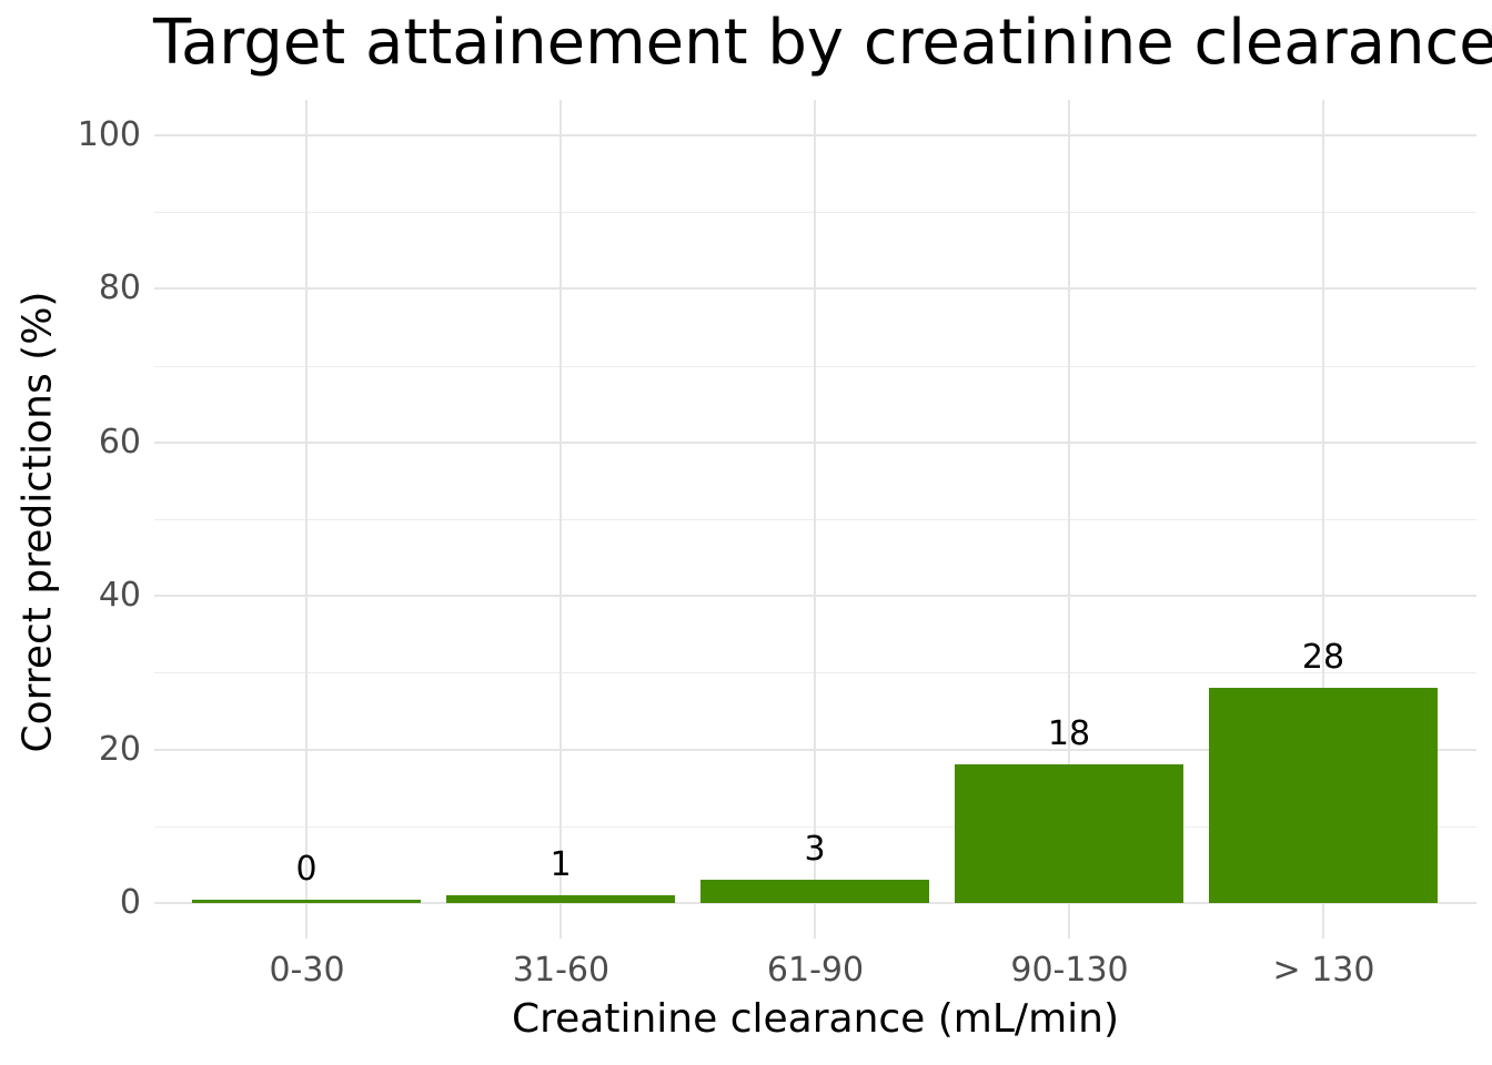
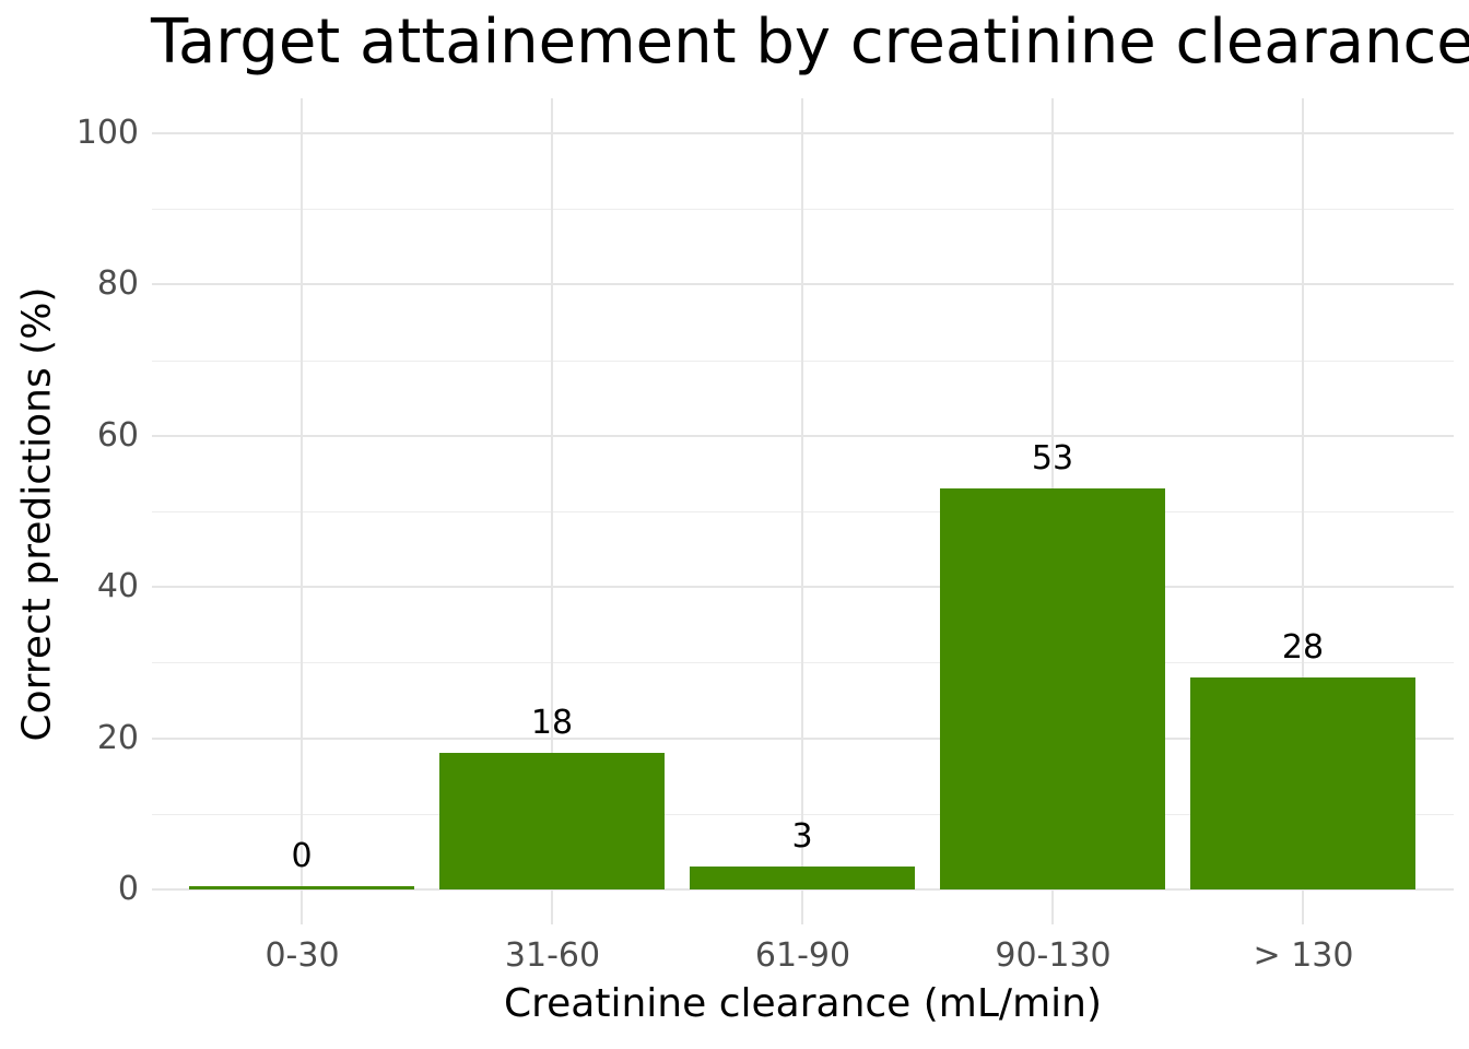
31-60: 1 -> 18
90-130: 18 -> 53
